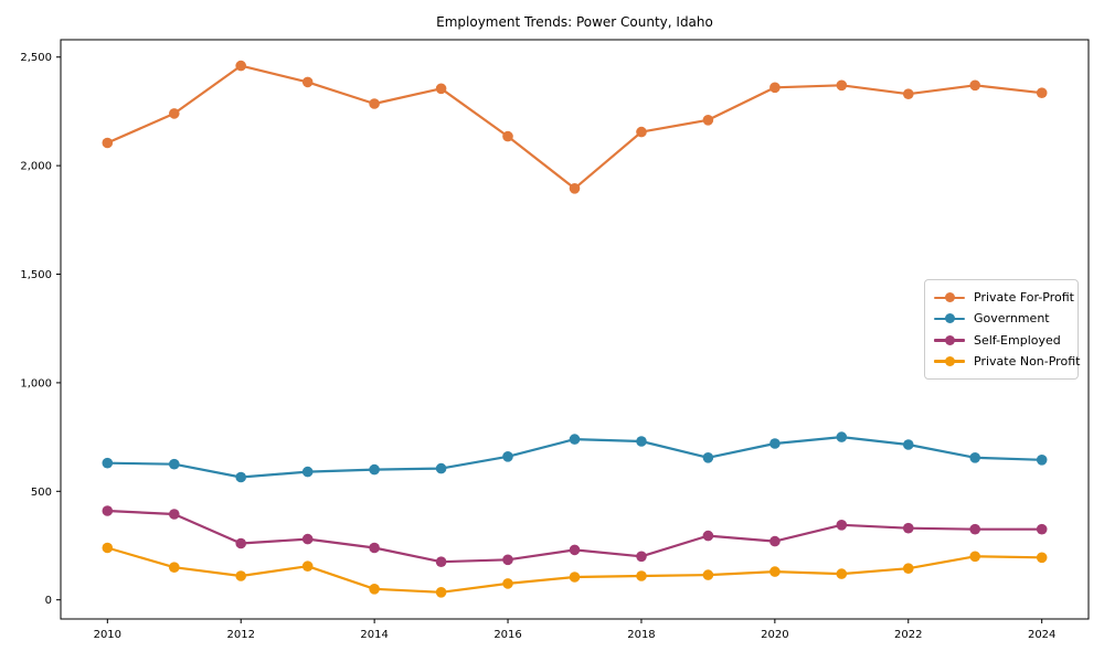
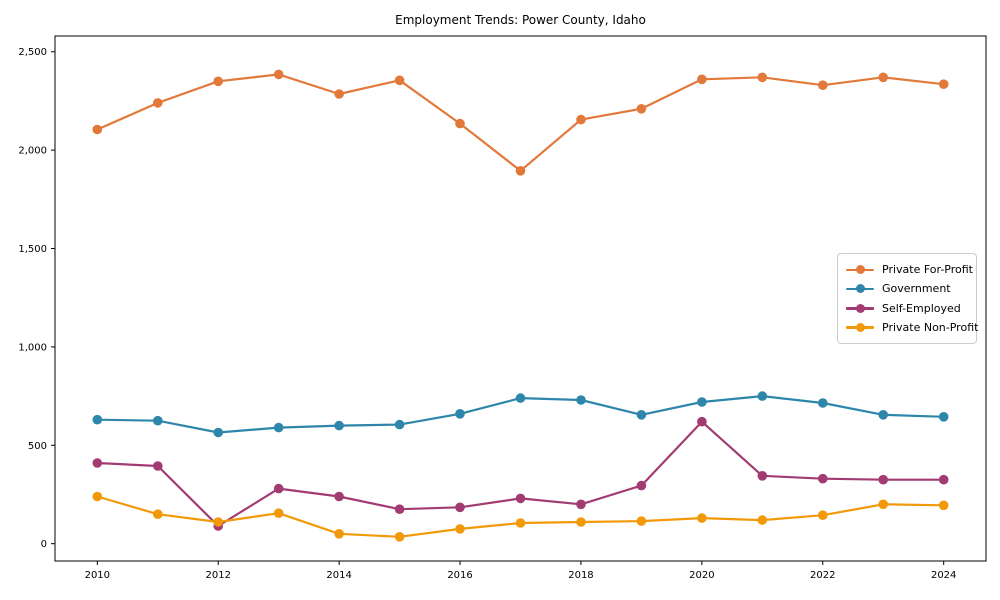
Private For-Profit/2012: 2460 -> 2350
Self-Employed/2012: 260 -> 90
Self-Employed/2020: 270 -> 620
